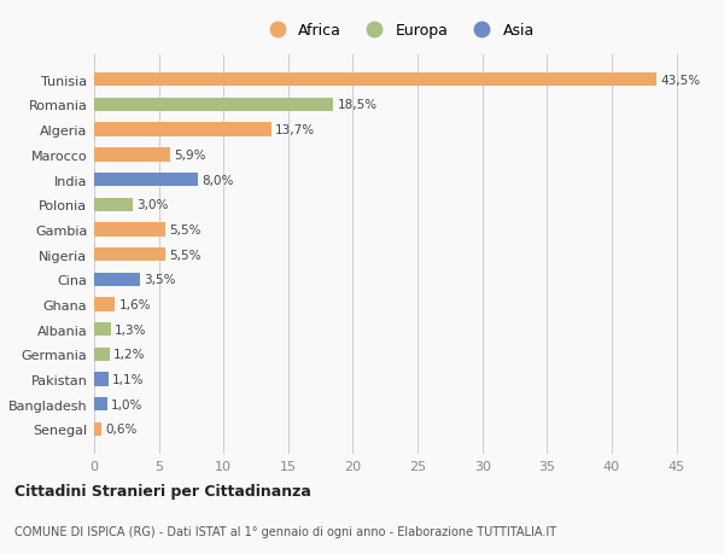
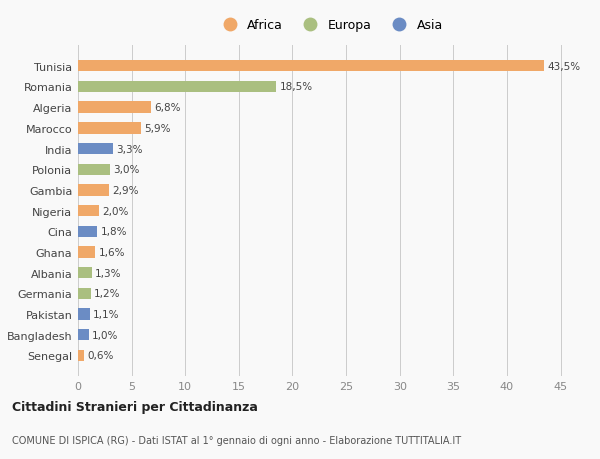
Algeria: 13,7% -> 6,8%
India: 8,0% -> 3,3%
Gambia: 5,5% -> 2,9%
Nigeria: 5,5% -> 2,0%
Cina: 3,5% -> 1,8%
